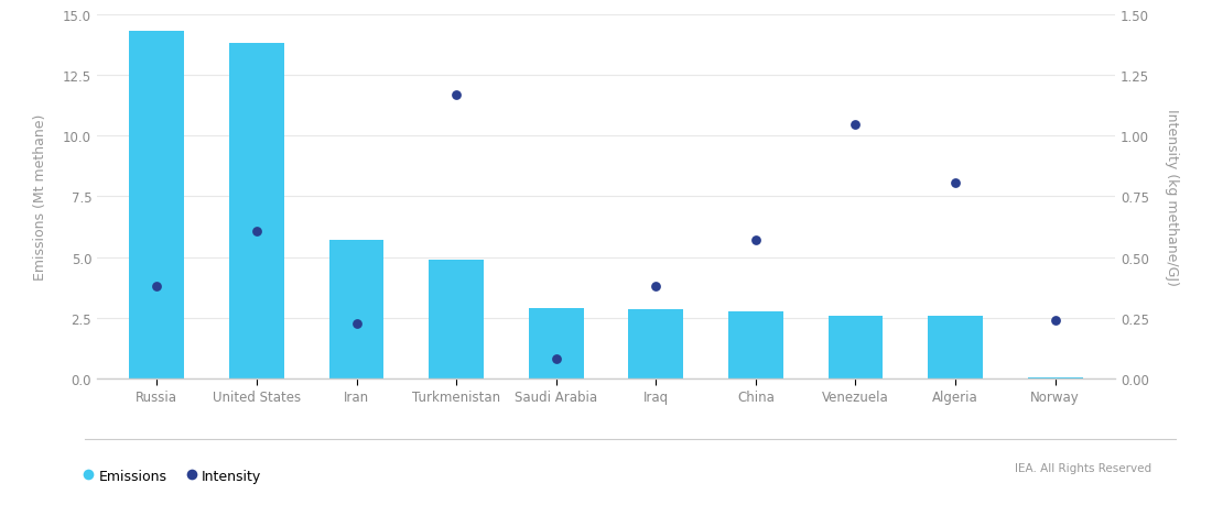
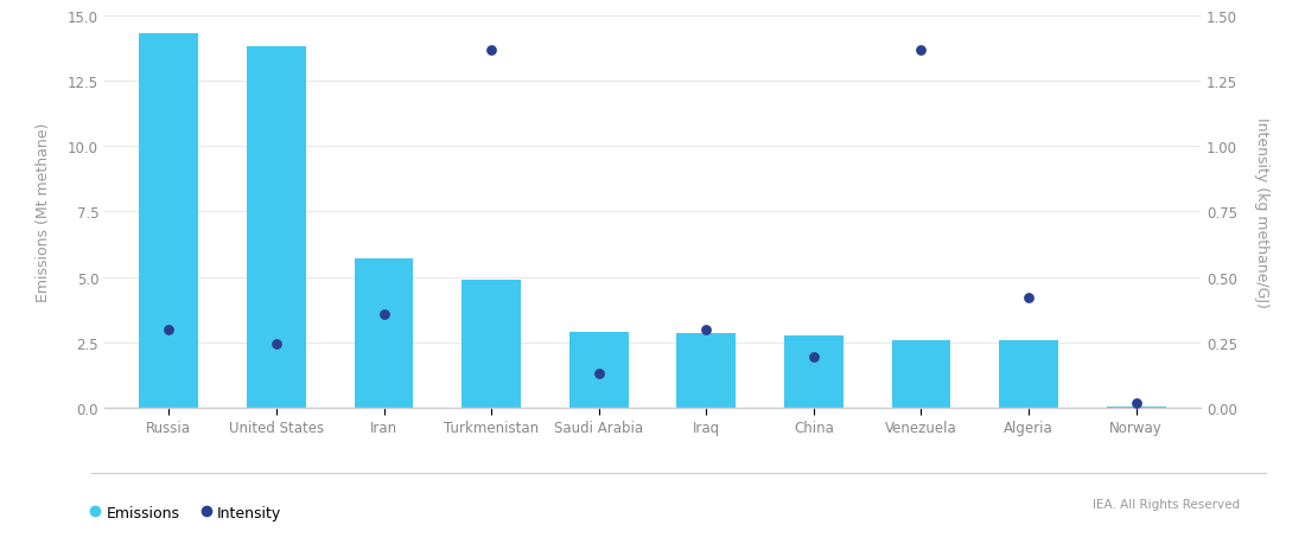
Intensity/Russia: 0.380 -> 0.300
Intensity/United States: 0.605 -> 0.245
Intensity/Iran: 0.225 -> 0.360
Intensity/Turkmenistan: 1.170 -> 1.370
Intensity/Saudi Arabia: 0.080 -> 0.130
Intensity/Iraq: 0.380 -> 0.300
Intensity/China: 0.570 -> 0.195
Intensity/Venezuela: 1.045 -> 1.370
Intensity/Algeria: 0.805 -> 0.420
Intensity/Norway: 0.240 -> 0.020
